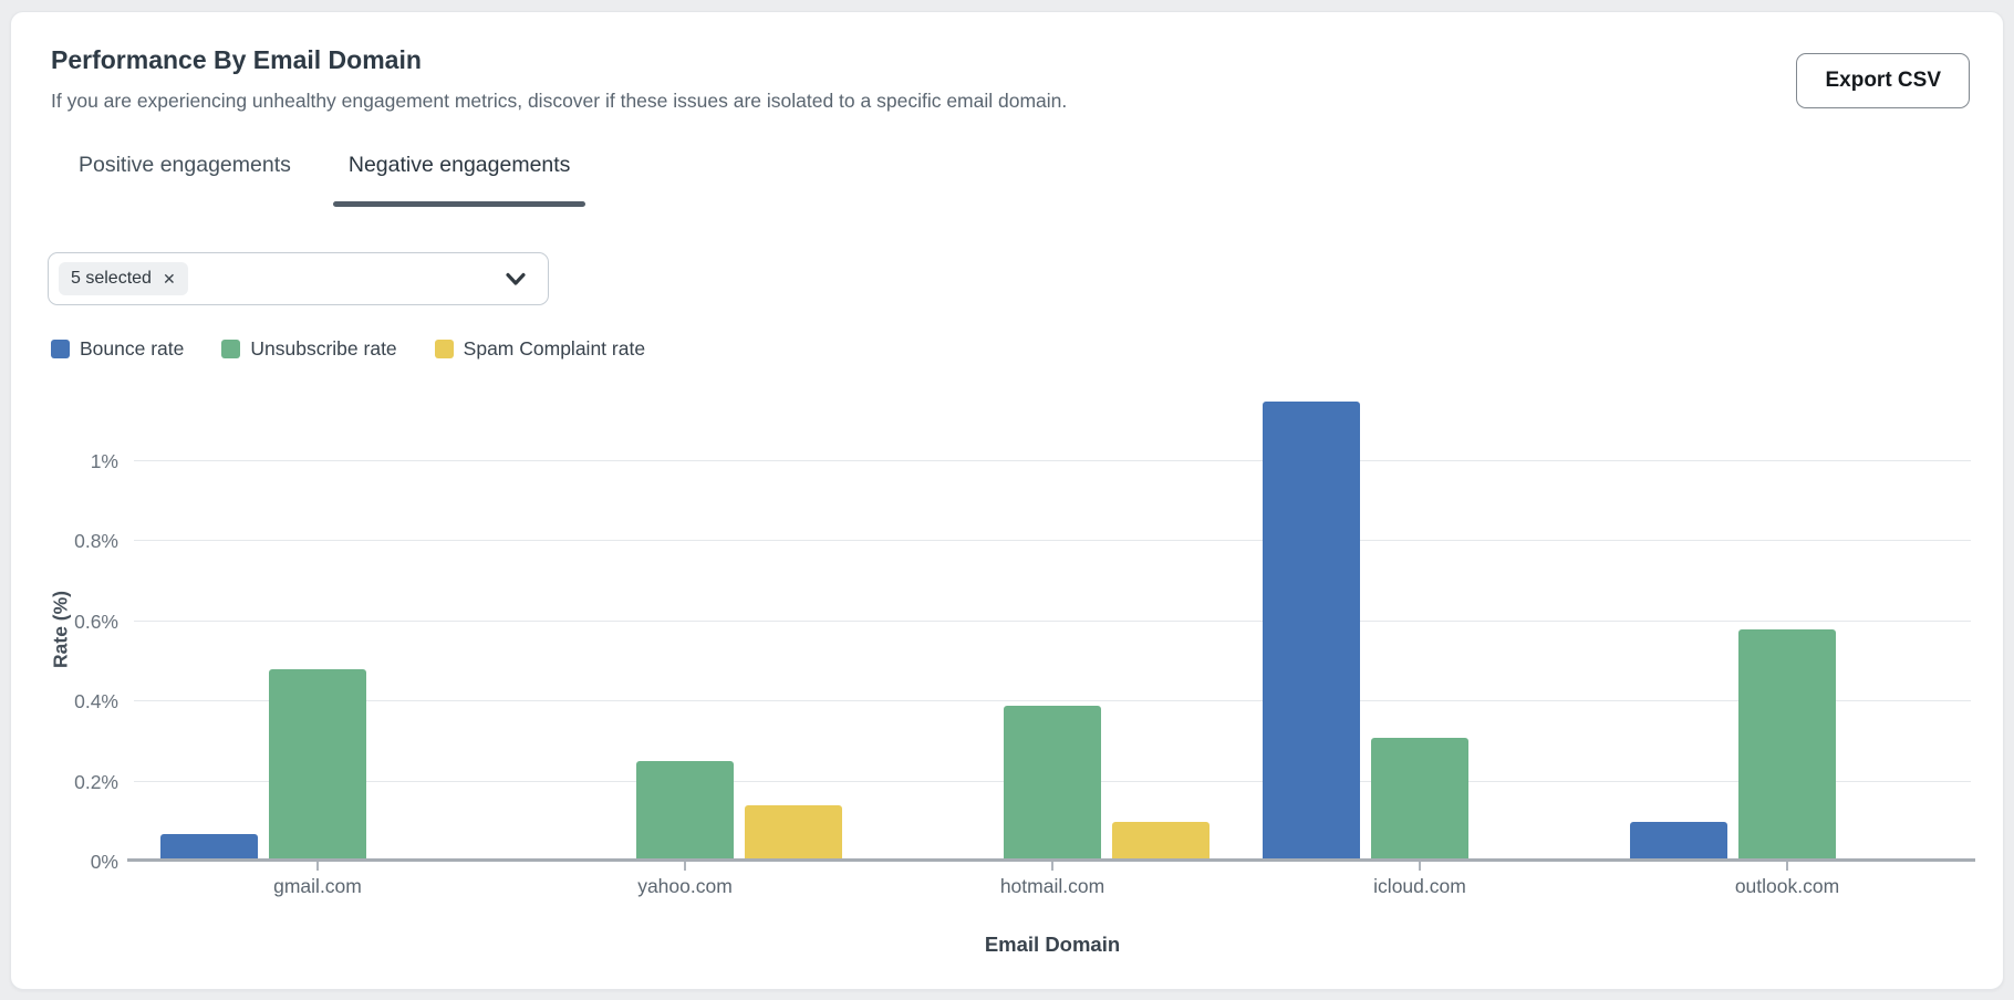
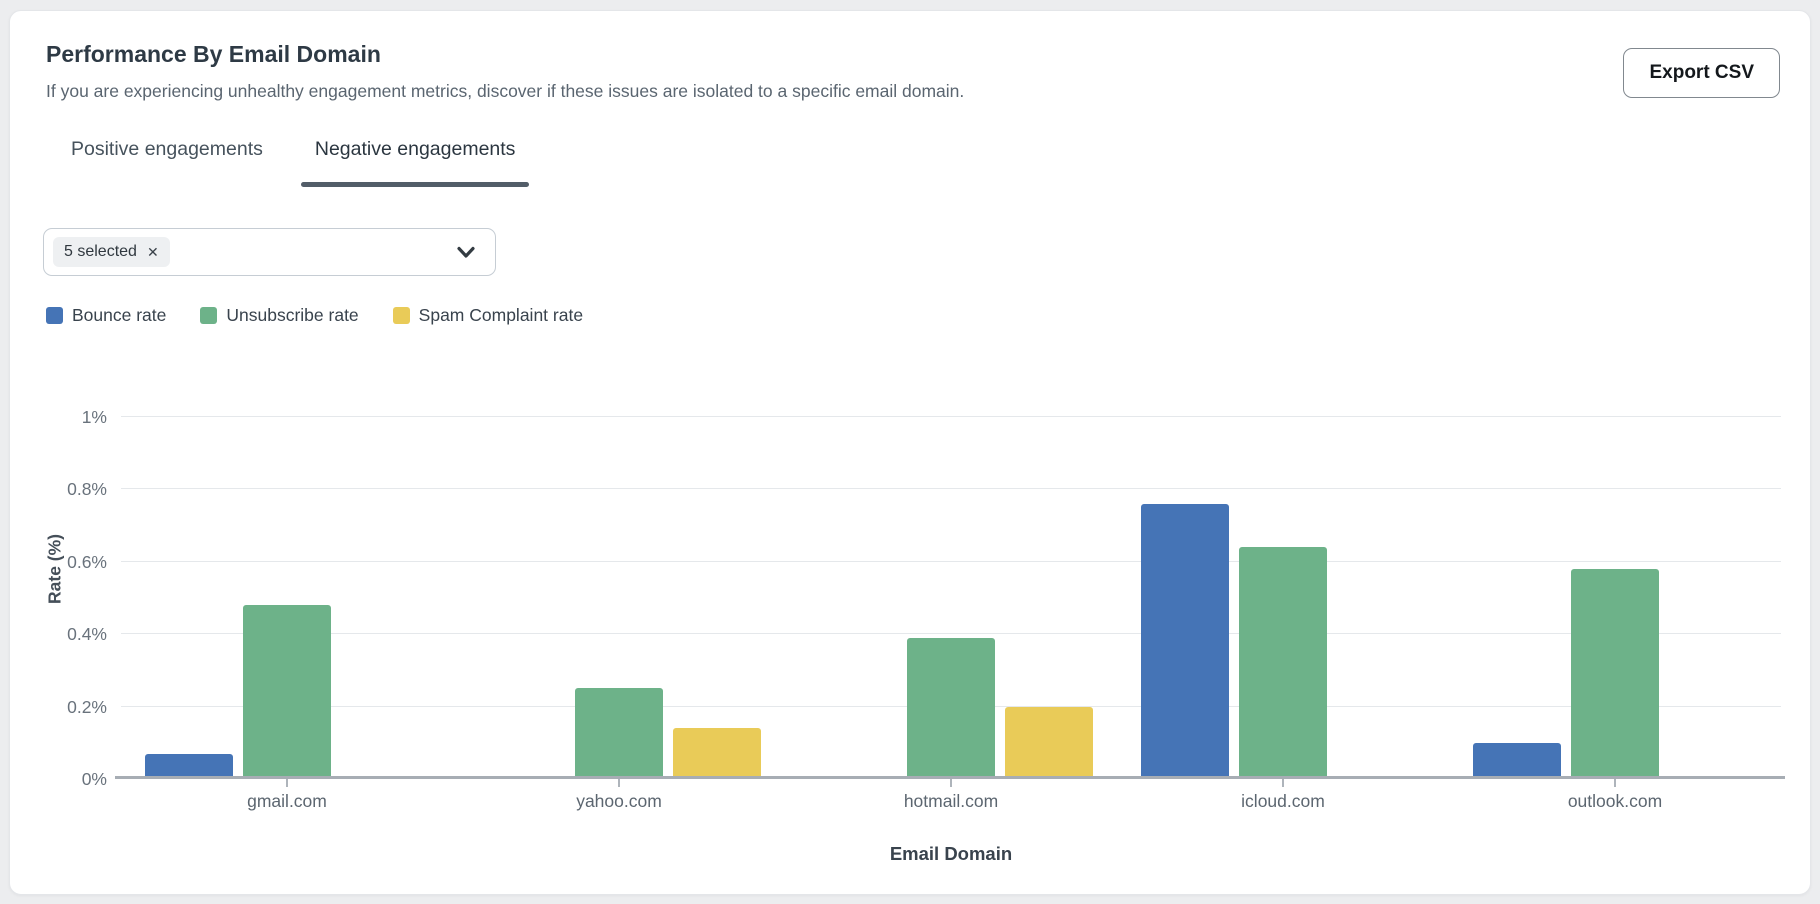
Spam Complaint rate/hotmail.com: 0.10% -> 0.20%
Bounce rate/icloud.com: 1.15% -> 0.76%
Unsubscribe rate/icloud.com: 0.31% -> 0.64%
